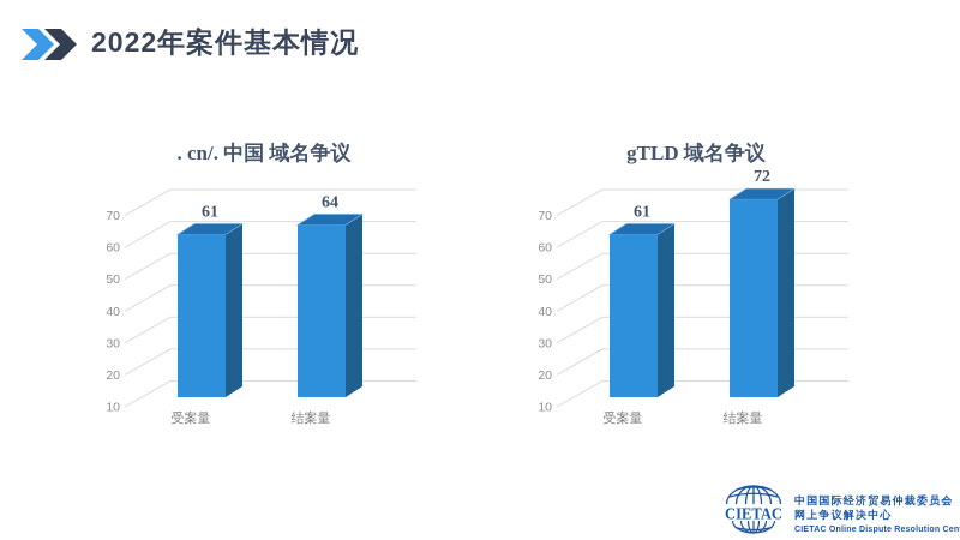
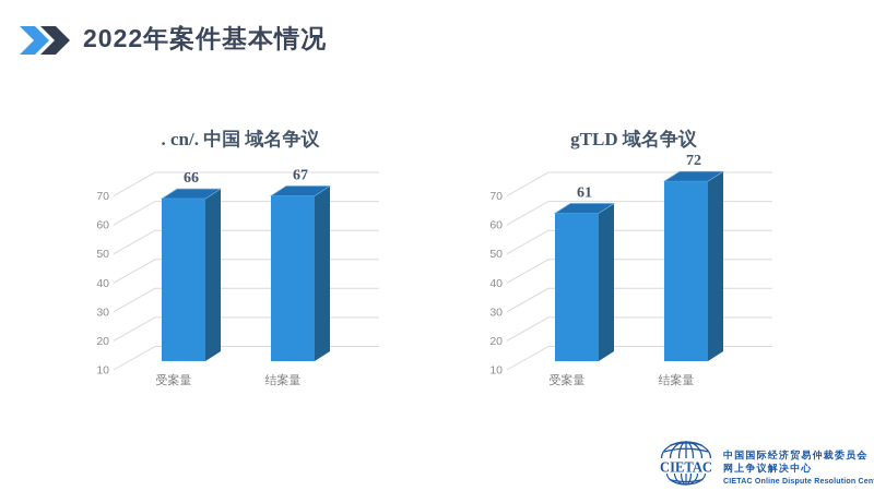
. cn/. 中国 域名争议/受案量: 61 -> 66
. cn/. 中国 域名争议/结案量: 64 -> 67
